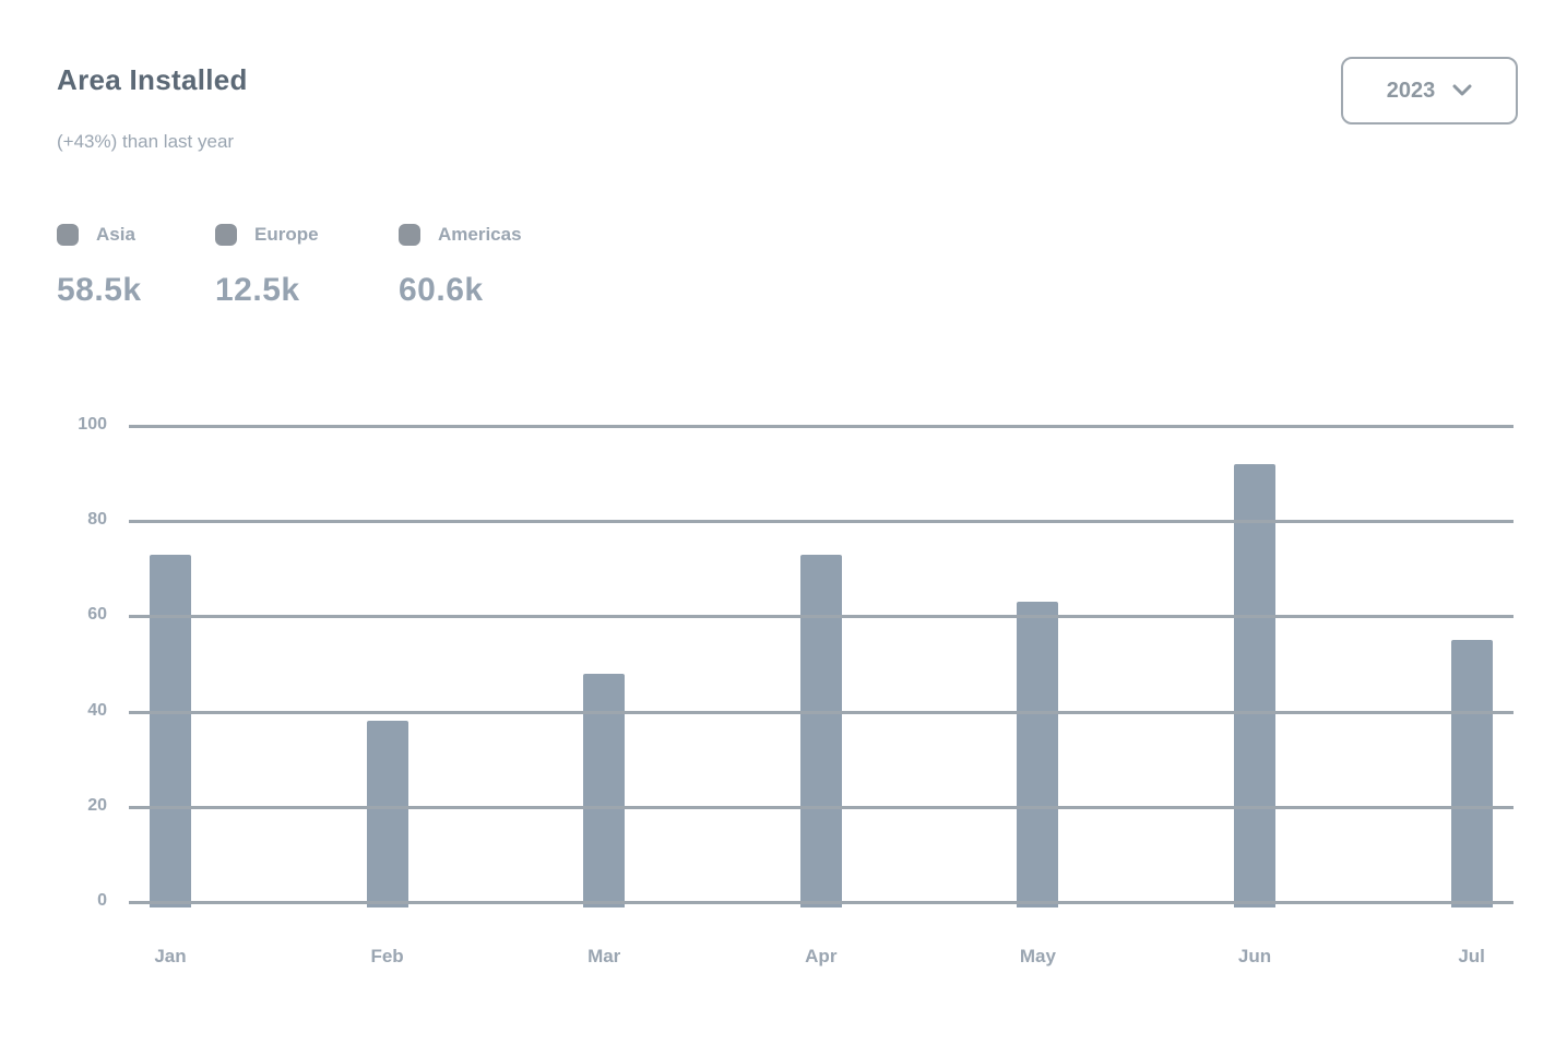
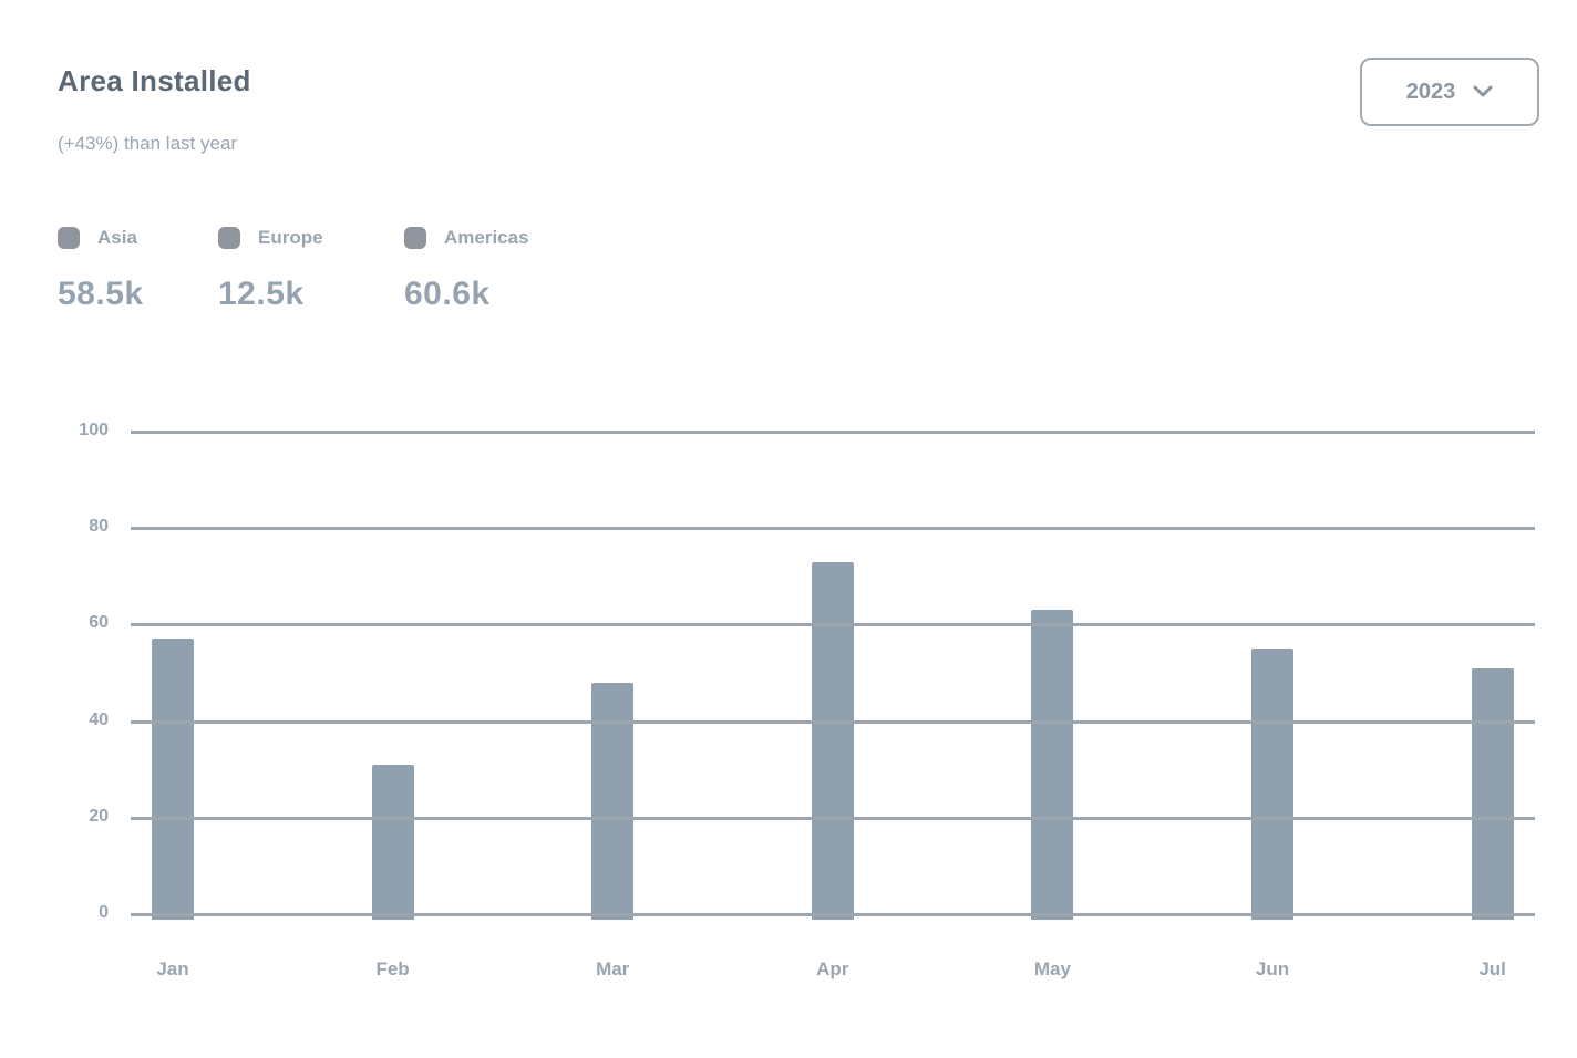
Jan: 73 -> 57
Feb: 38 -> 31
Jun: 92 -> 55
Jul: 55 -> 51
